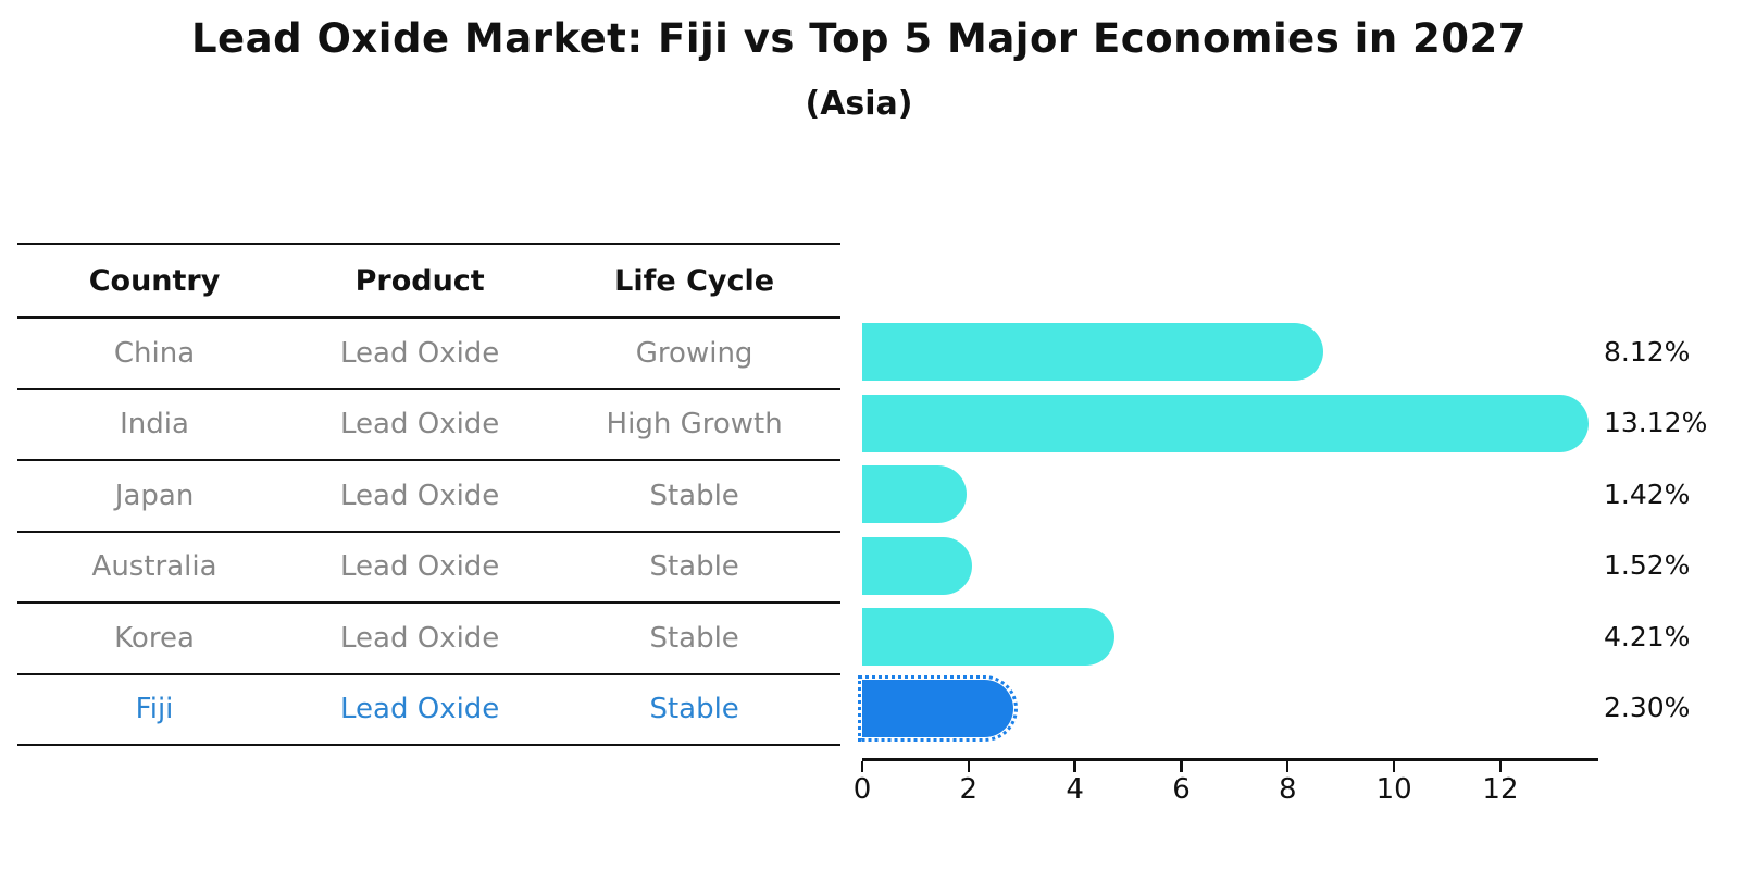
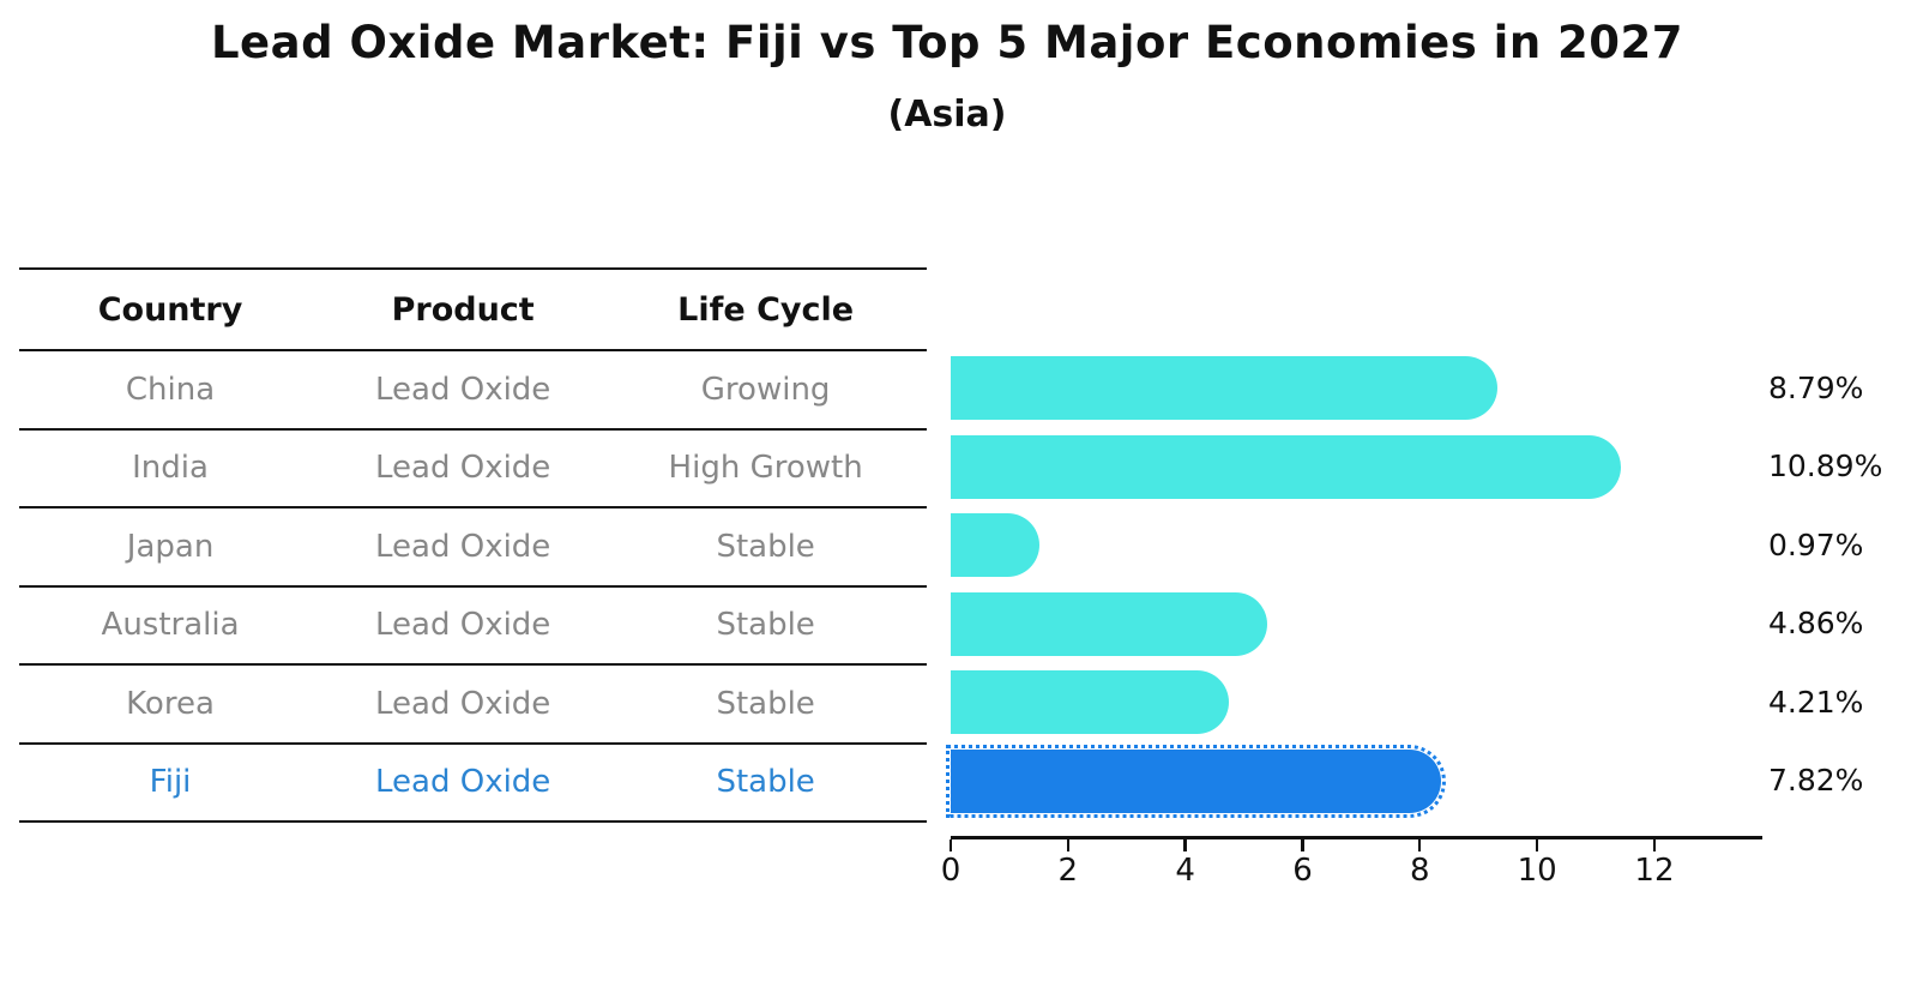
China: 8.12% -> 8.79%
India: 13.12% -> 10.89%
Japan: 1.42% -> 0.97%
Australia: 1.52% -> 4.86%
Fiji: 2.30% -> 7.82%
